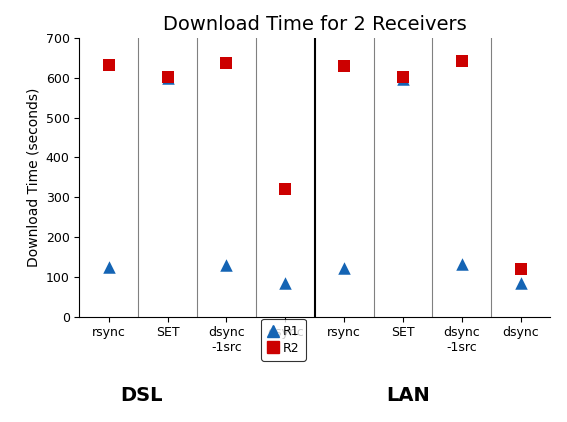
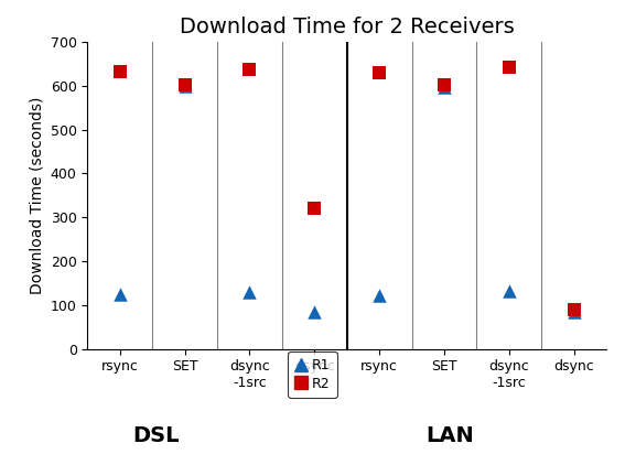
R2/dsync: 120 -> 88
